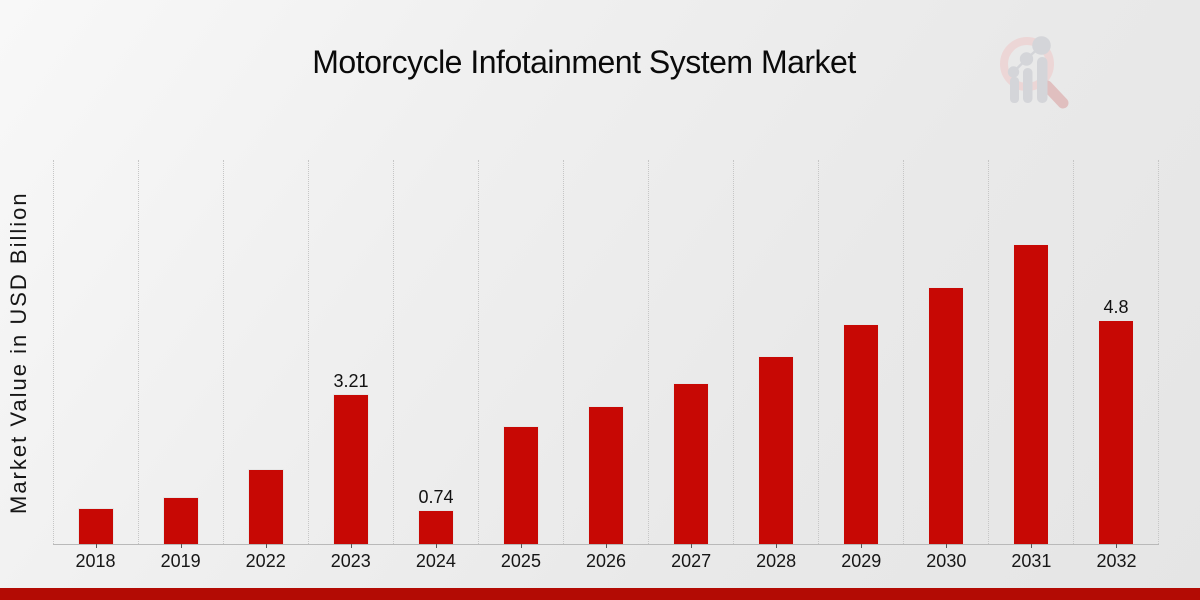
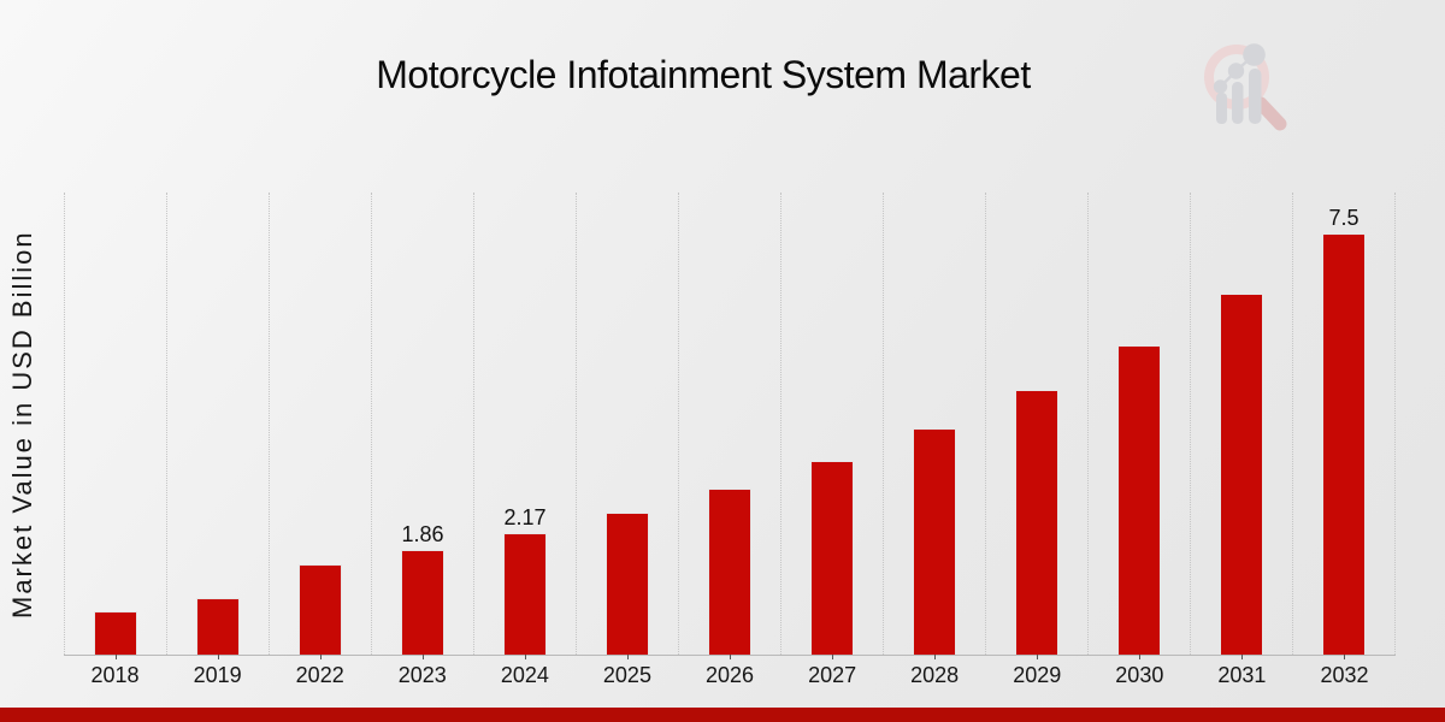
2023: 3.21 -> 1.86
2024: 0.74 -> 2.17
2032: 4.8 -> 7.5
